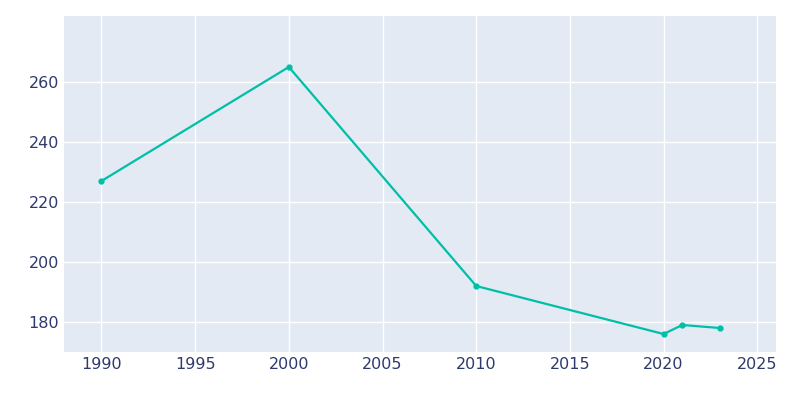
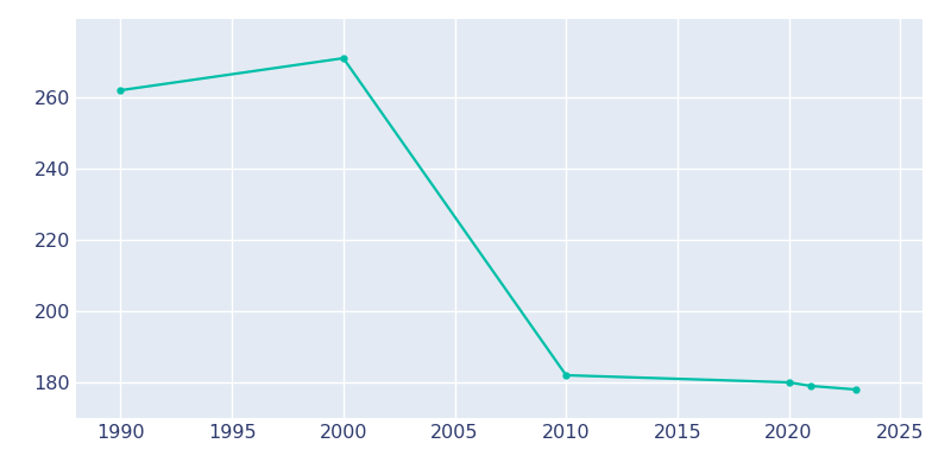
1990: 227 -> 262
2000: 265 -> 271
2010: 192 -> 182
2020: 176 -> 180
